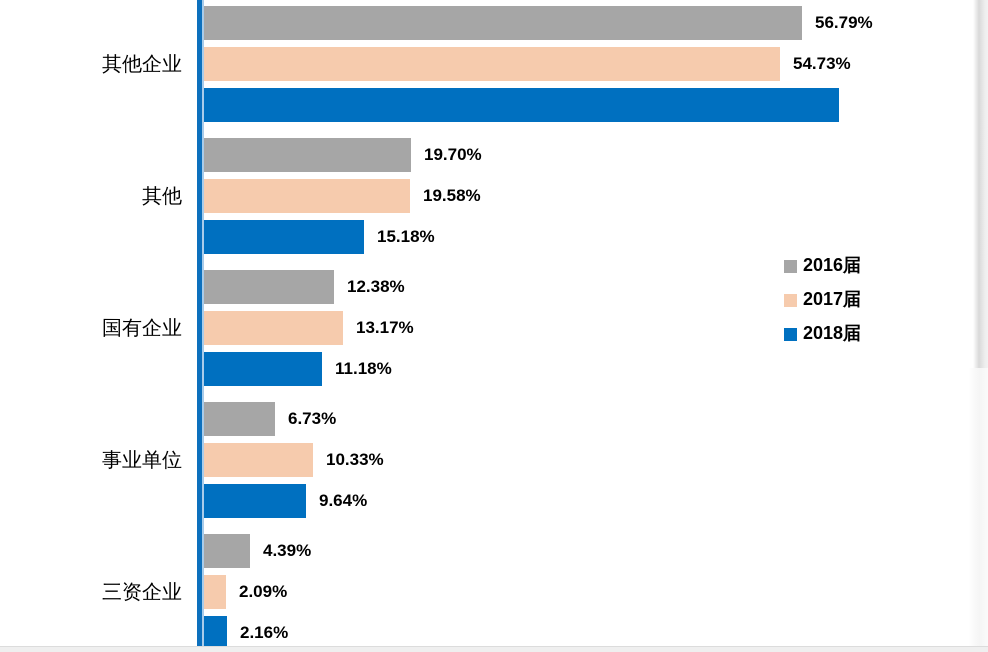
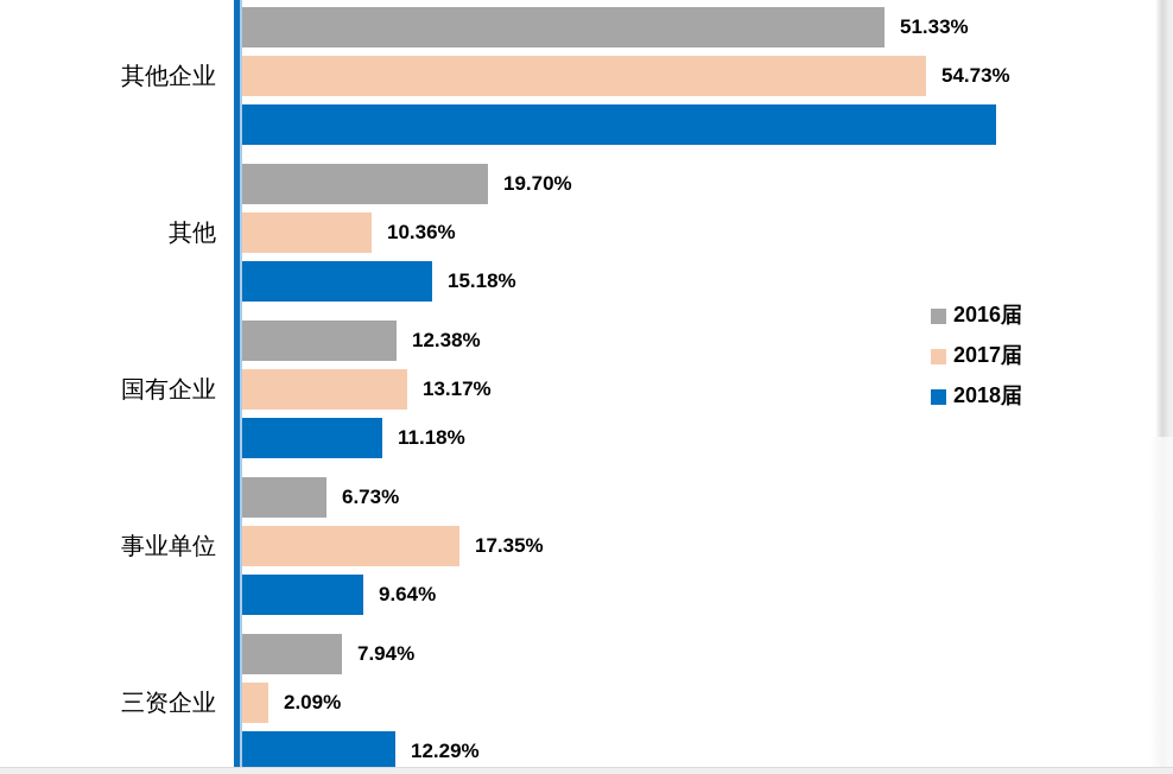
2016届/其他企业: 56.79% -> 51.33%
2017届/其他: 19.58% -> 10.36%
2017届/事业单位: 10.33% -> 17.35%
2016届/三资企业: 4.39% -> 7.94%
2018届/三资企业: 2.16% -> 12.29%
